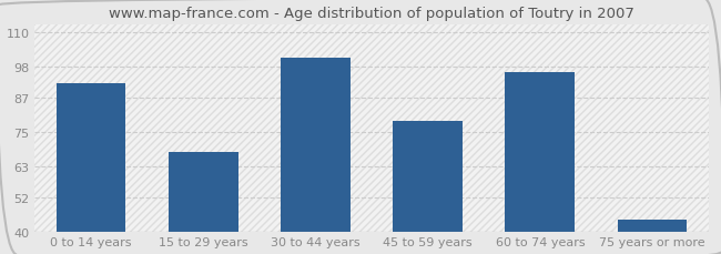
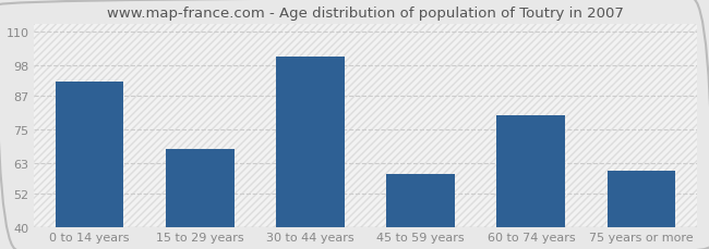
45 to 59 years: 79 -> 59
60 to 74 years: 96 -> 80
75 years or more: 44 -> 60
